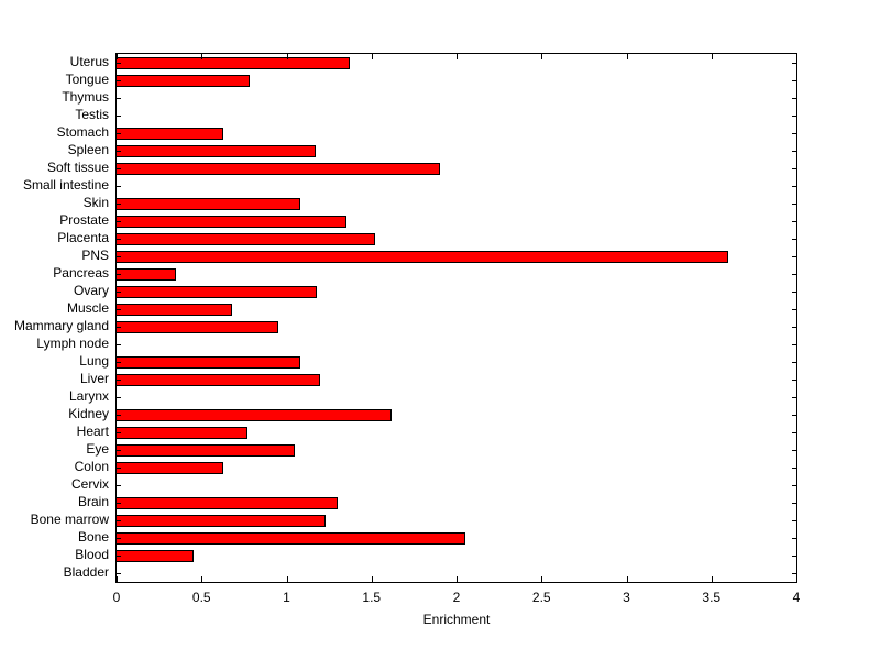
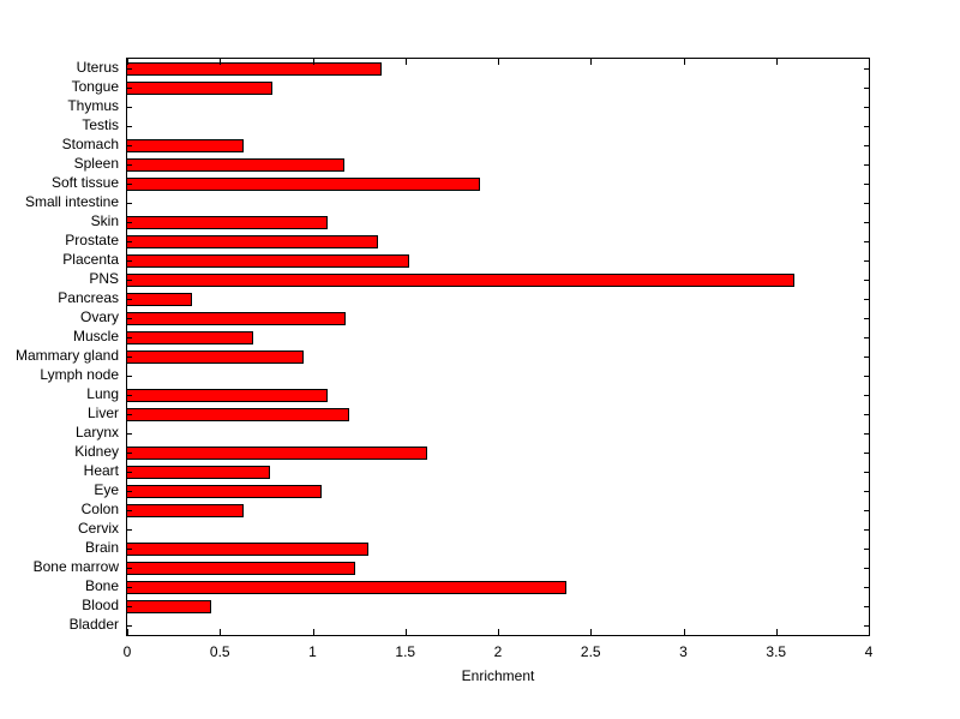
Bone: 2.05 -> 2.37
